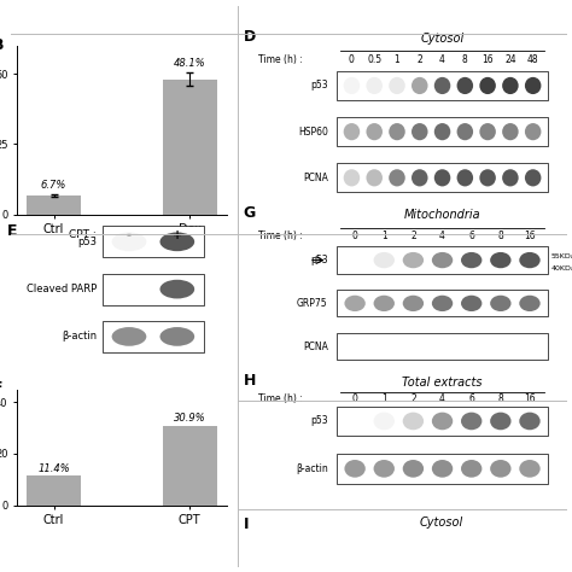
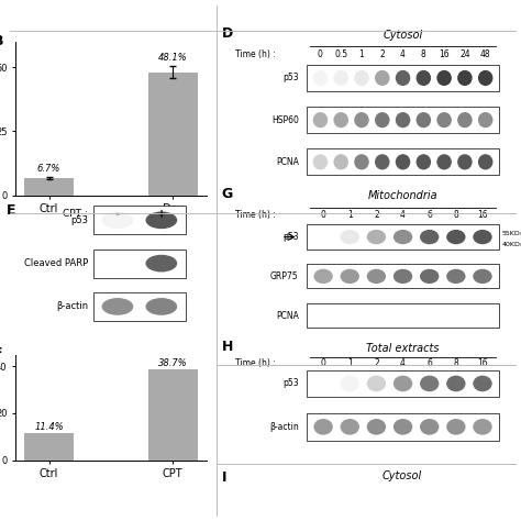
CPT: 30.9% -> 38.7%
